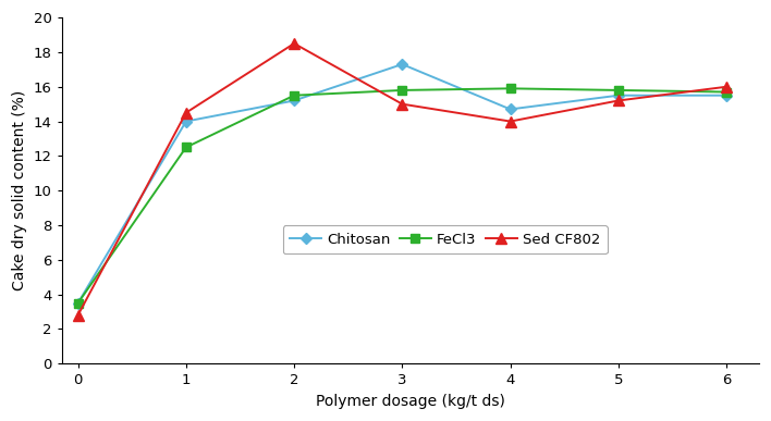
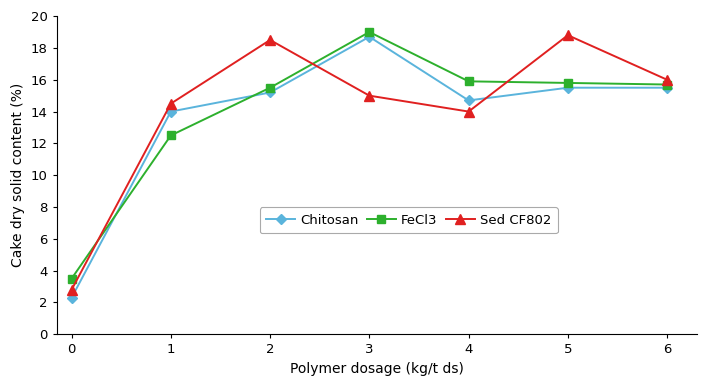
Chitosan/0: 3.5 -> 2.3
Chitosan/3: 17.3 -> 18.7
FeCl3/3: 15.8 -> 19.0
Sed CF802/5: 15.2 -> 18.8
